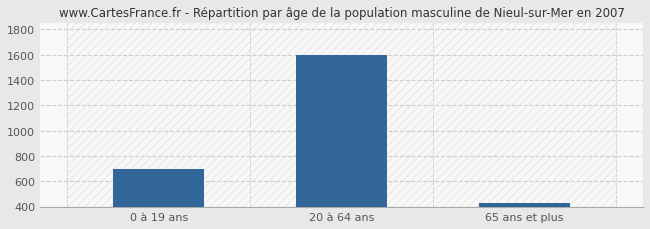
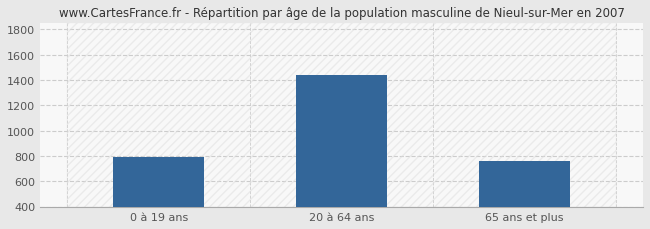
0 à 19 ans: 700 -> 790
20 à 64 ans: 1600 -> 1440
65 ans et plus: 420 -> 760
